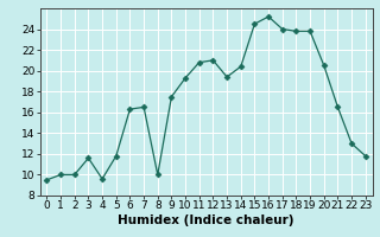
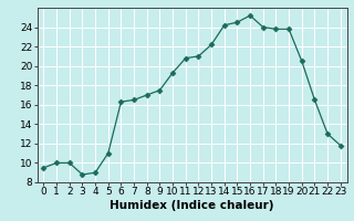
3: 11.6 -> 8.8
4: 9.6 -> 9.0
5: 11.8 -> 11.0
8: 10.0 -> 17.0
13: 19.4 -> 22.2
14: 20.4 -> 24.2
